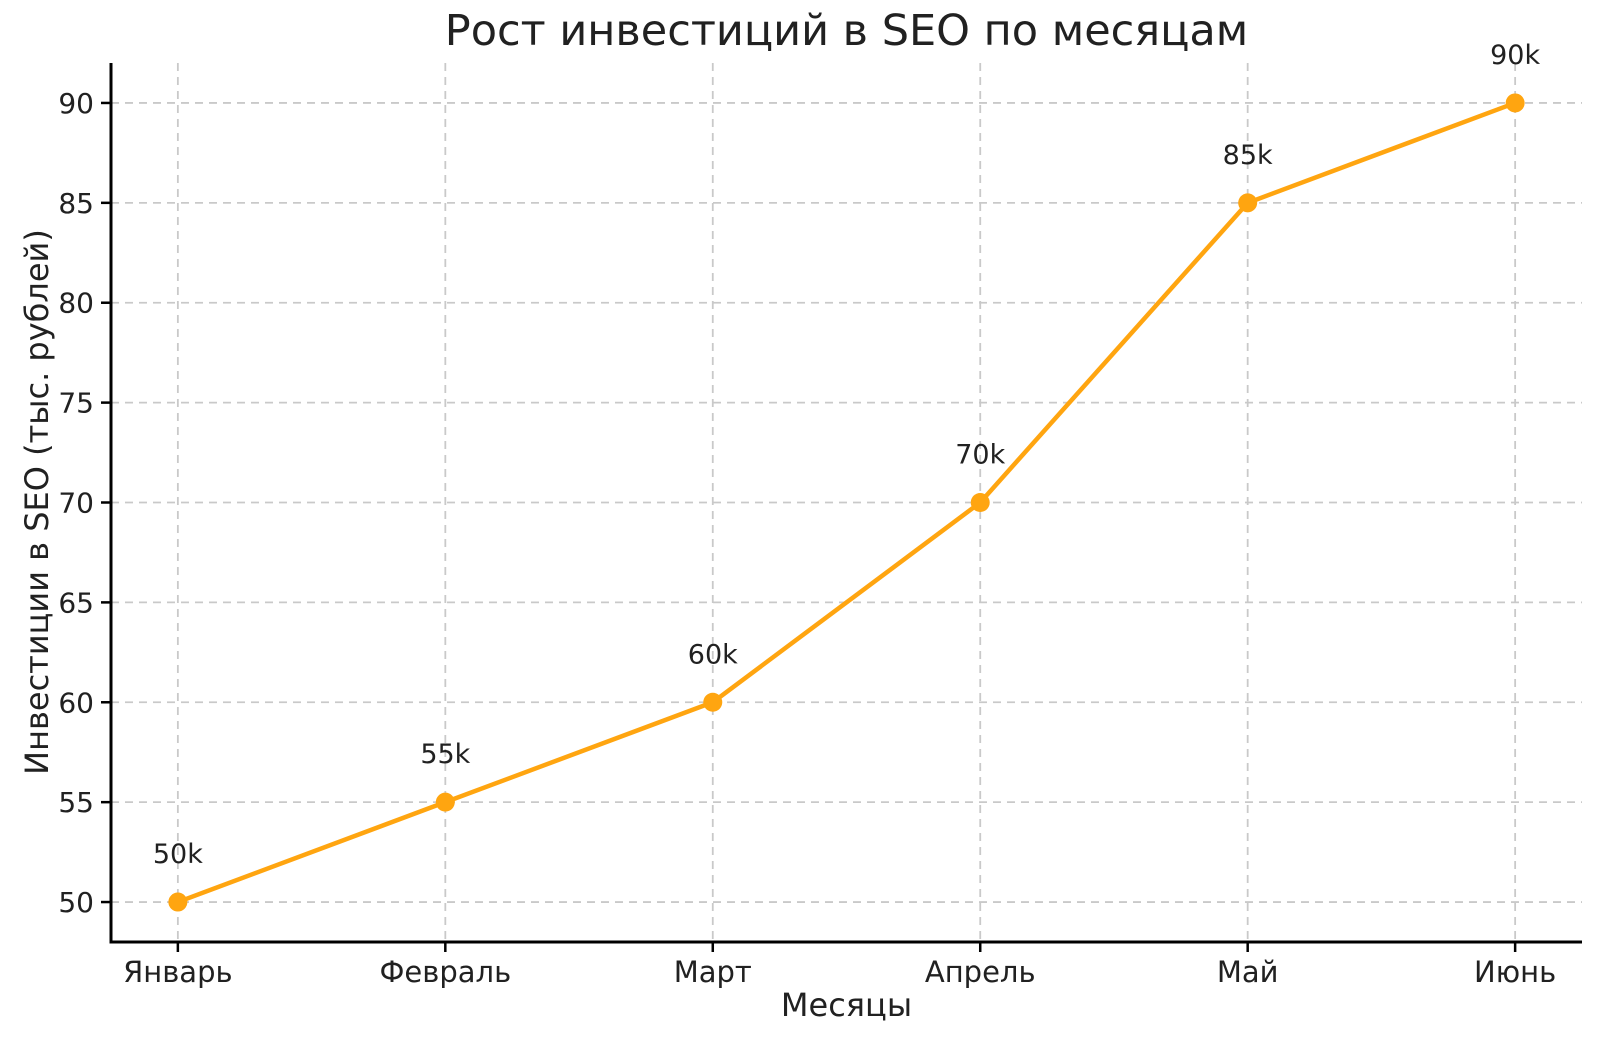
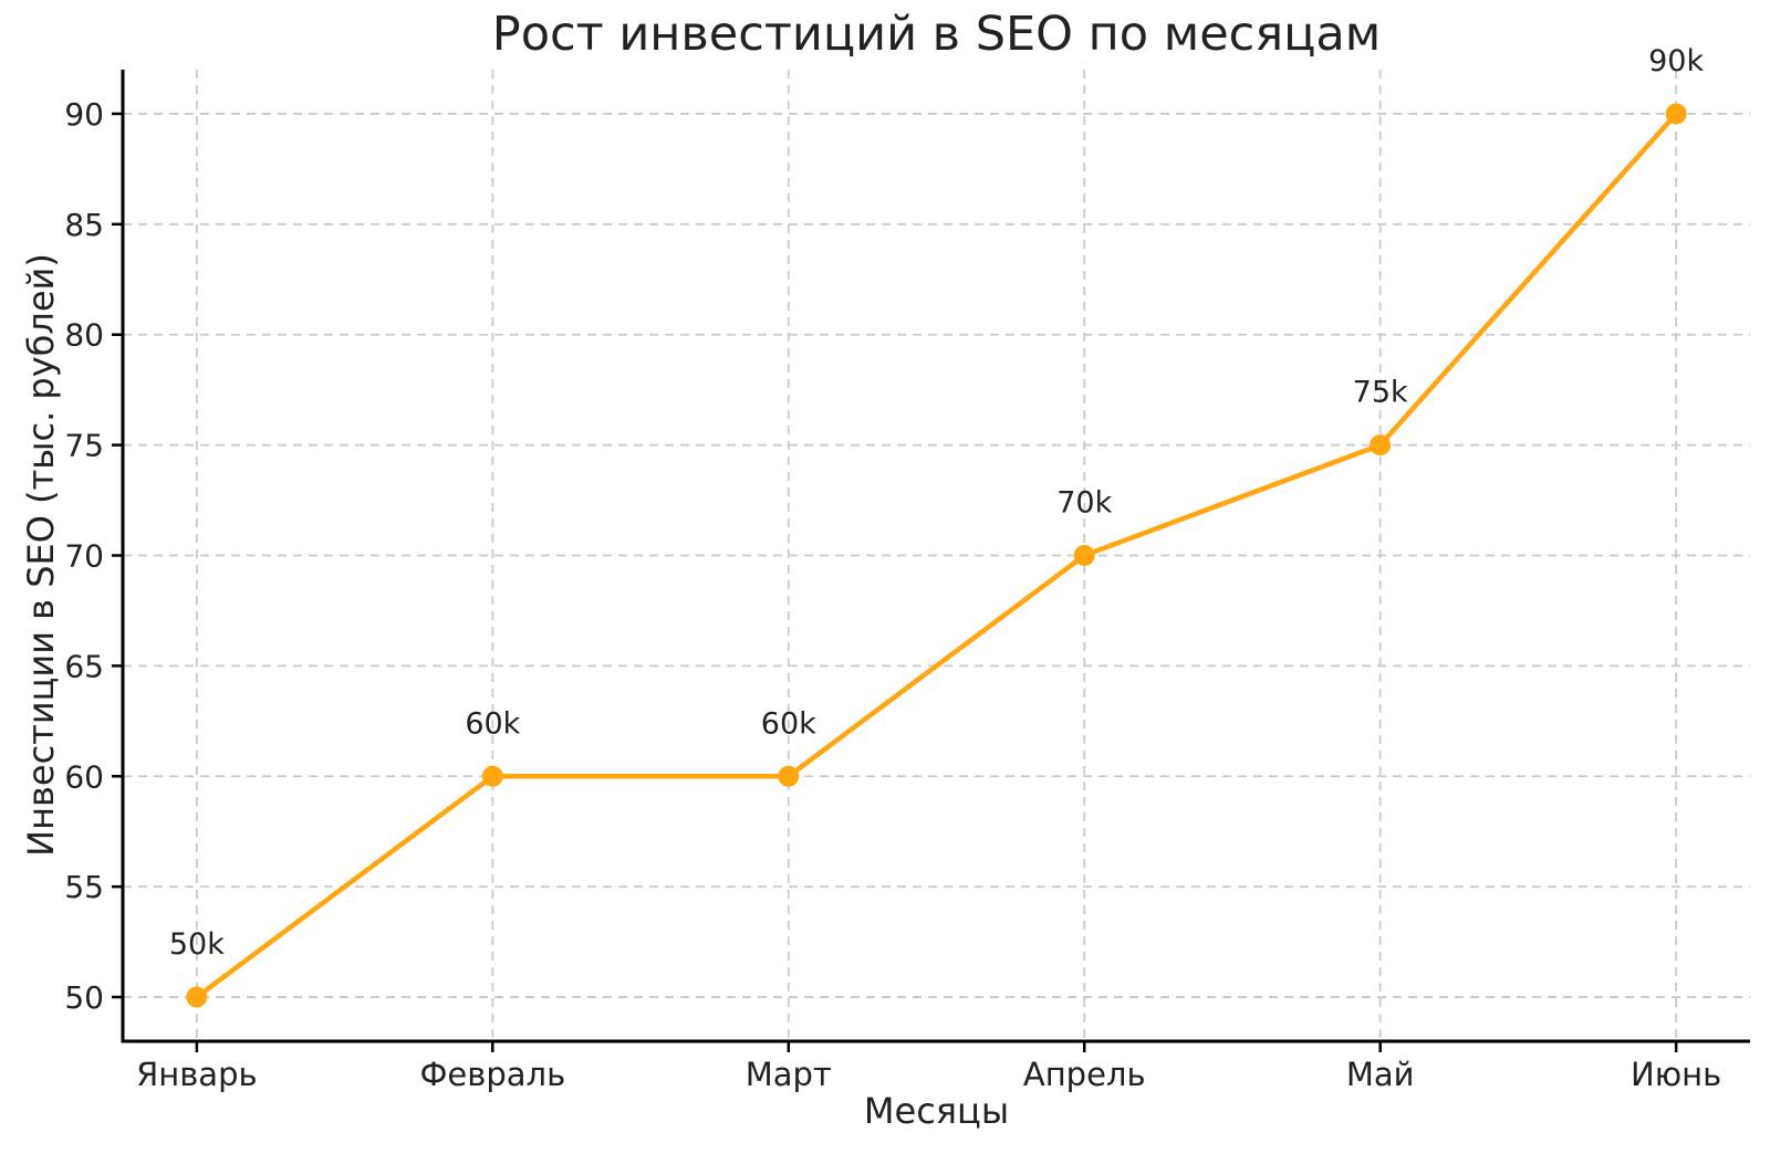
Февраль: 55k -> 60k
Май: 85k -> 75k
